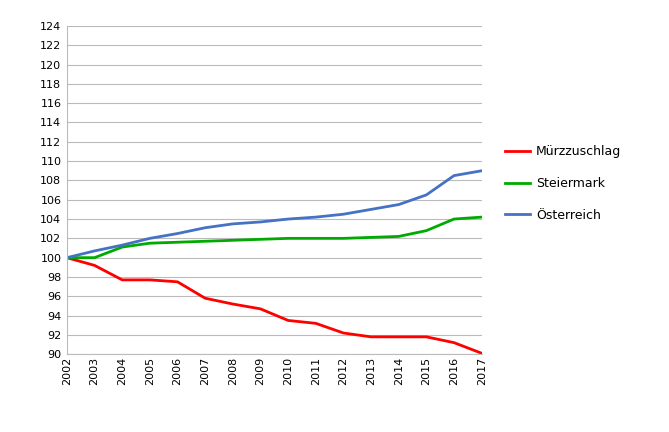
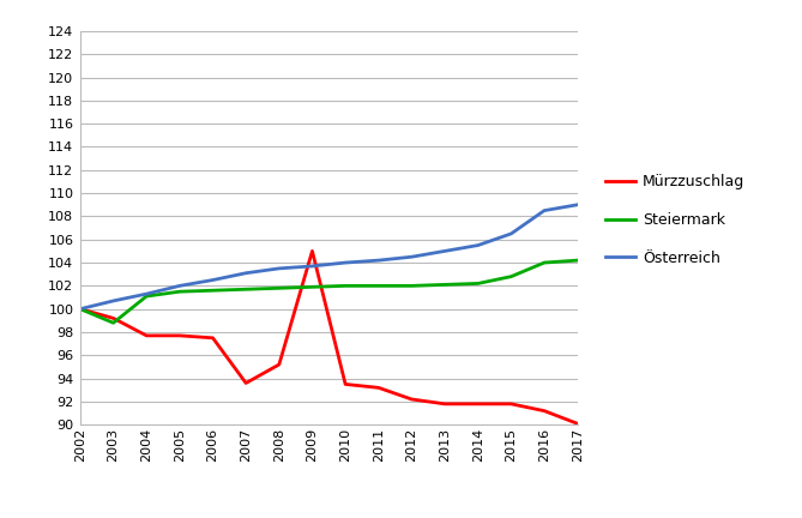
Steiermark/2003: 100.0 -> 98.8
Mürzzuschlag/2007: 95.8 -> 93.6
Mürzzuschlag/2009: 94.7 -> 105.0
